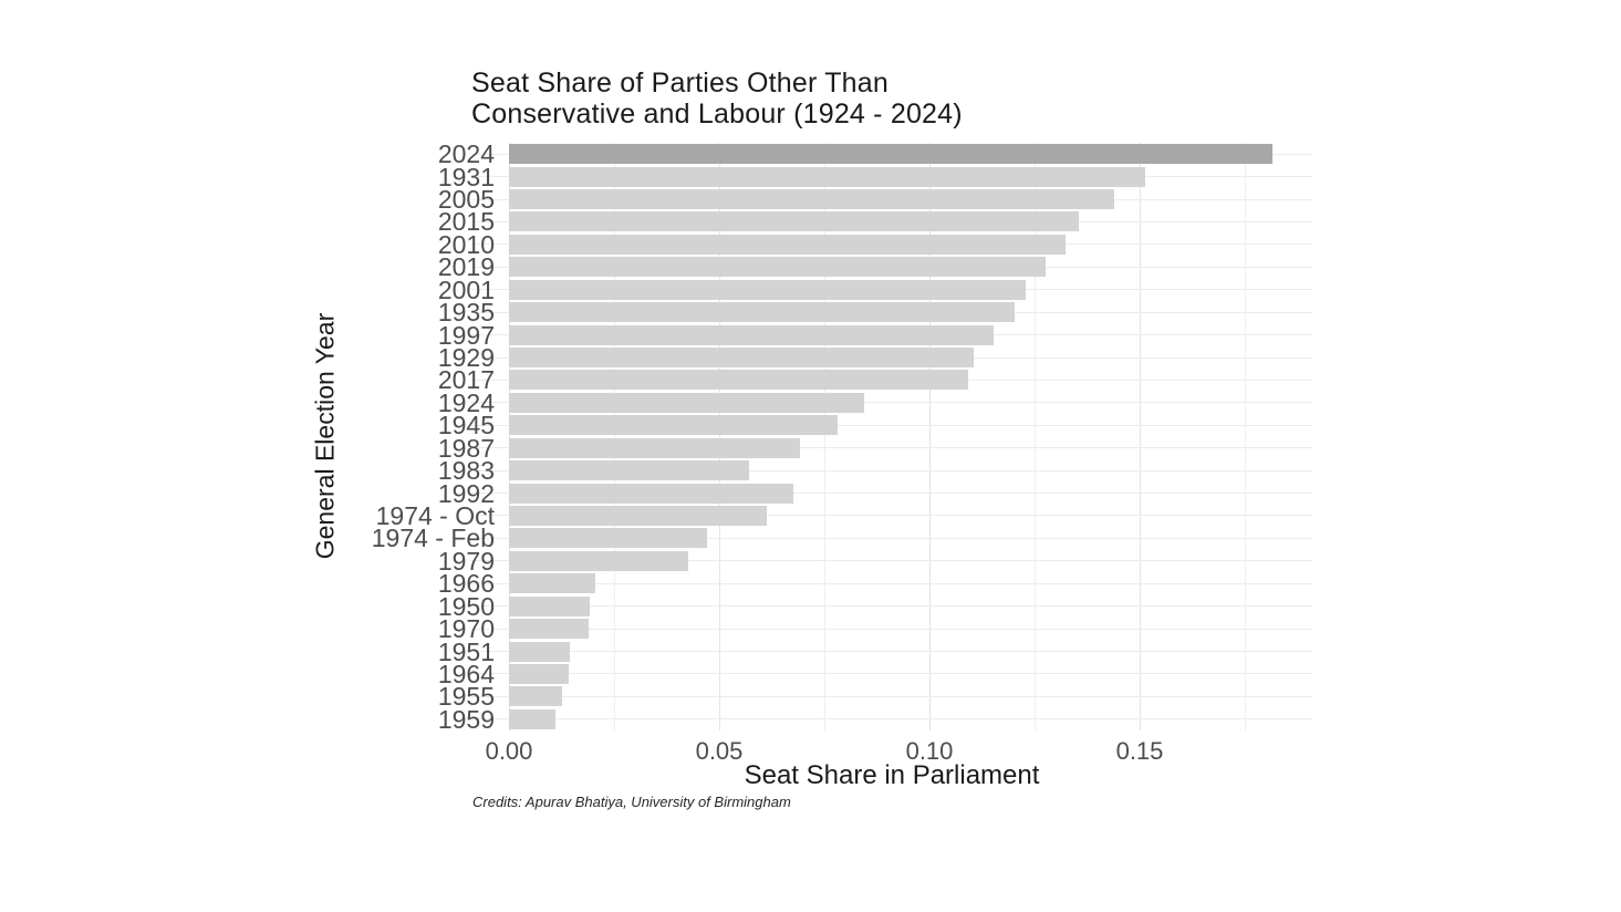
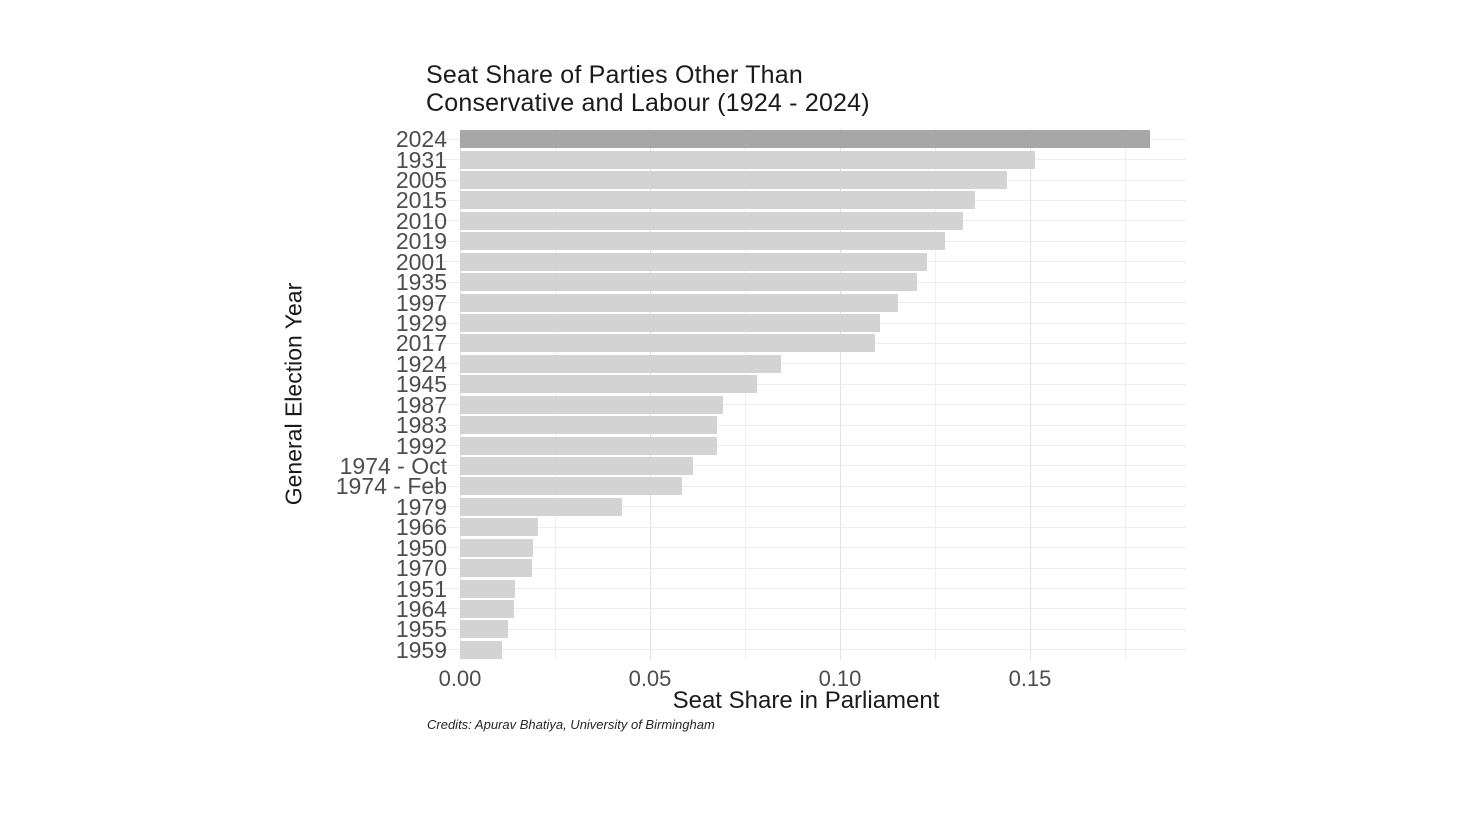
1983: 0.057 -> 0.068
1974 - Feb: 0.047 -> 0.058
